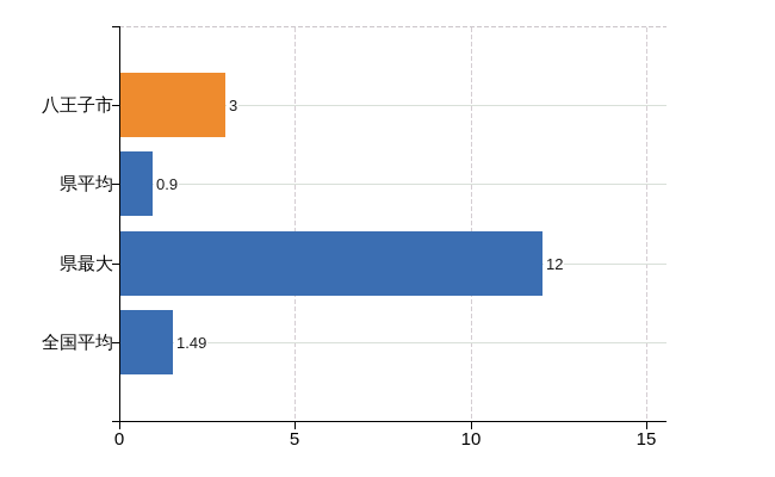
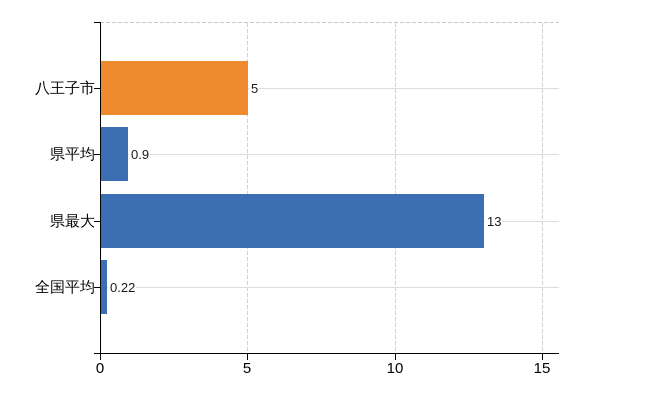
八王子市: 3 -> 5
県最大: 12 -> 13
全国平均: 1.49 -> 0.22
